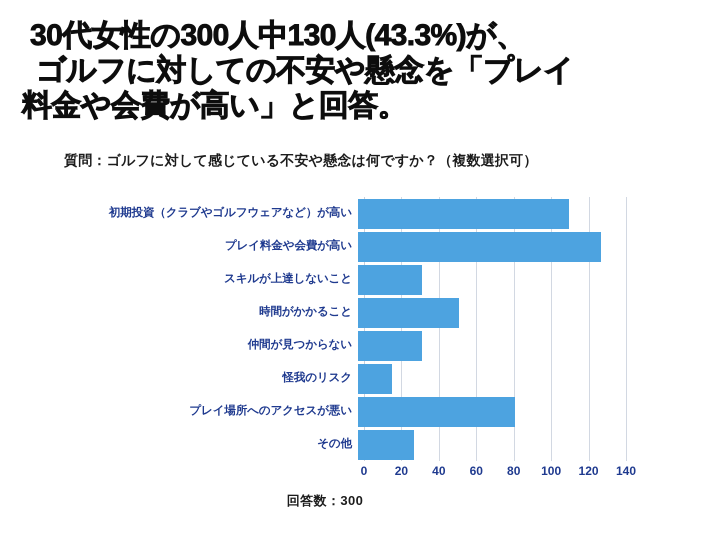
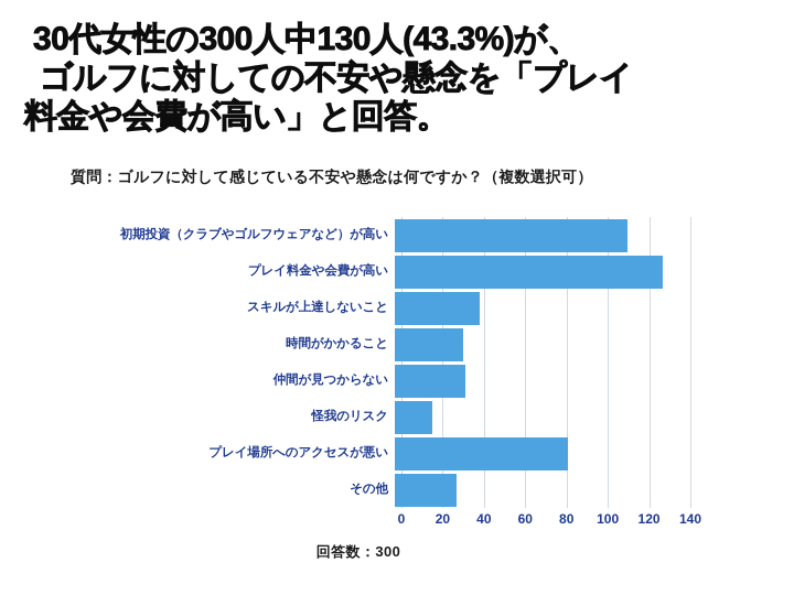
スキルが上達しないこと: 34 -> 41
時間がかかること: 54 -> 33
